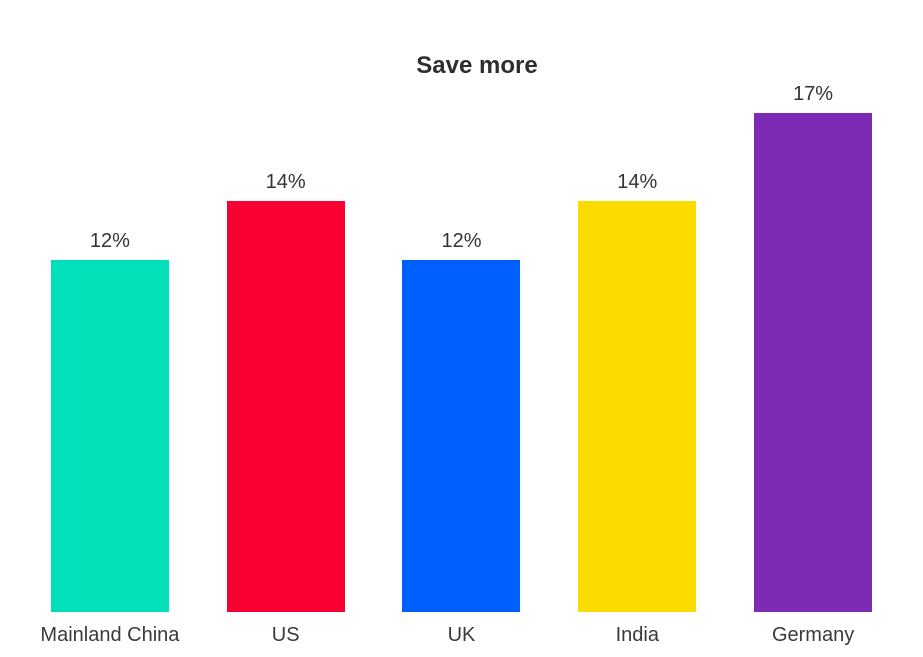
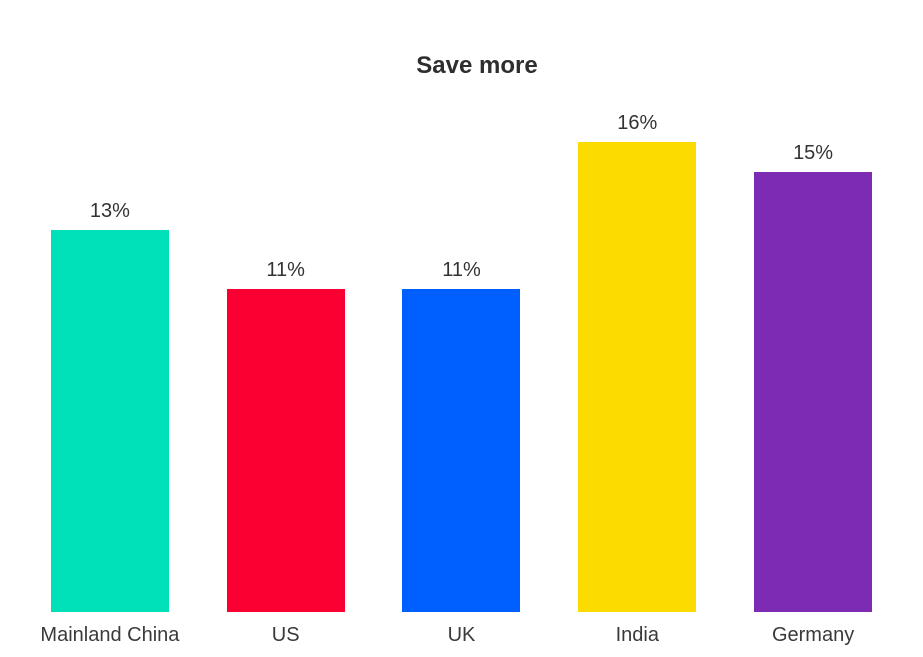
Mainland China: 12% -> 13%
US: 14% -> 11%
UK: 12% -> 11%
India: 14% -> 16%
Germany: 17% -> 15%
